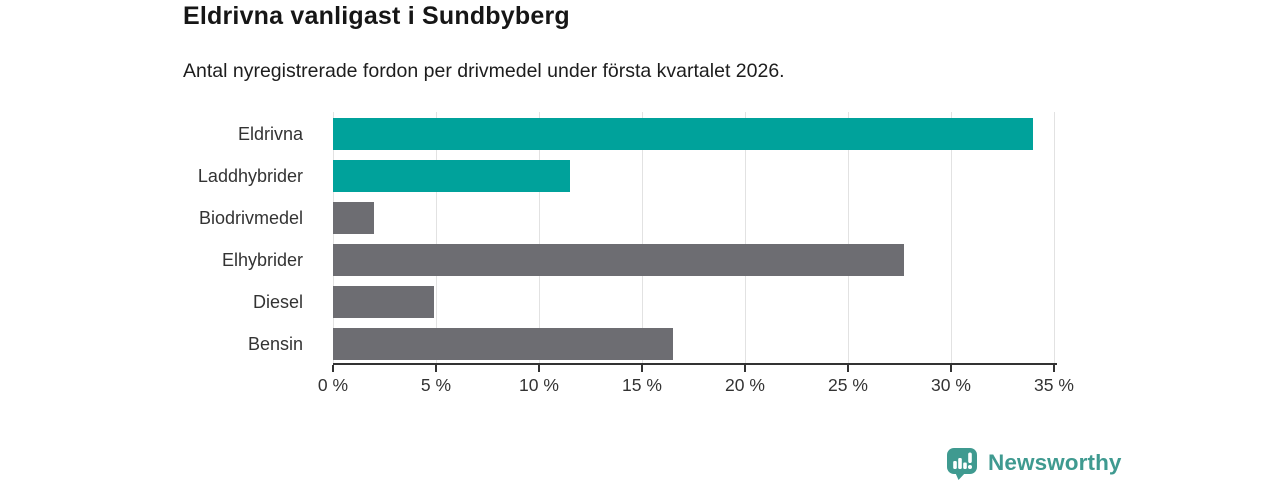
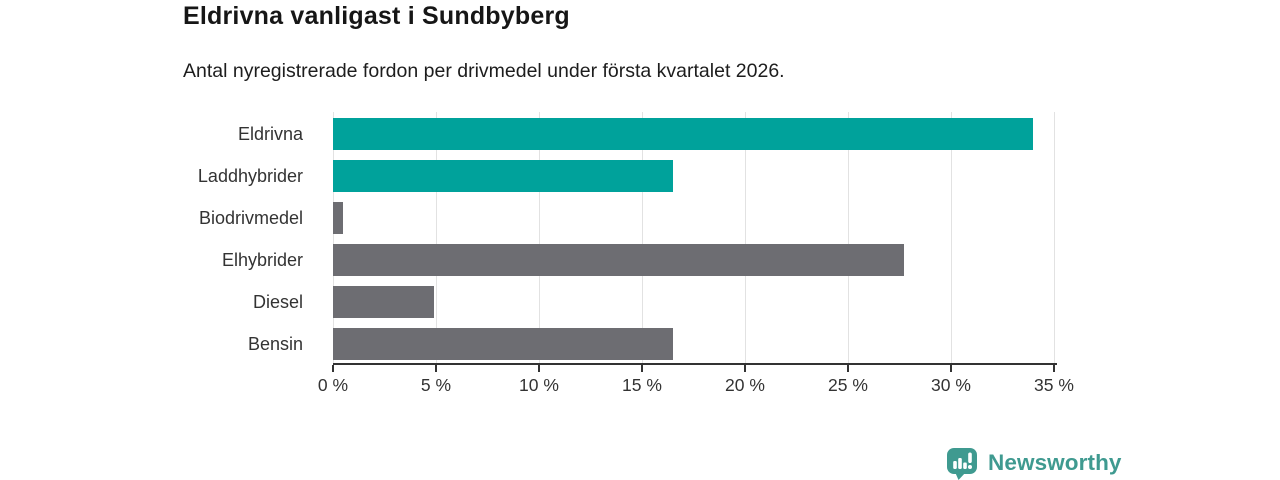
Laddhybrider: 11.5% -> 16.5%
Biodrivmedel: 2.0% -> 0.5%
